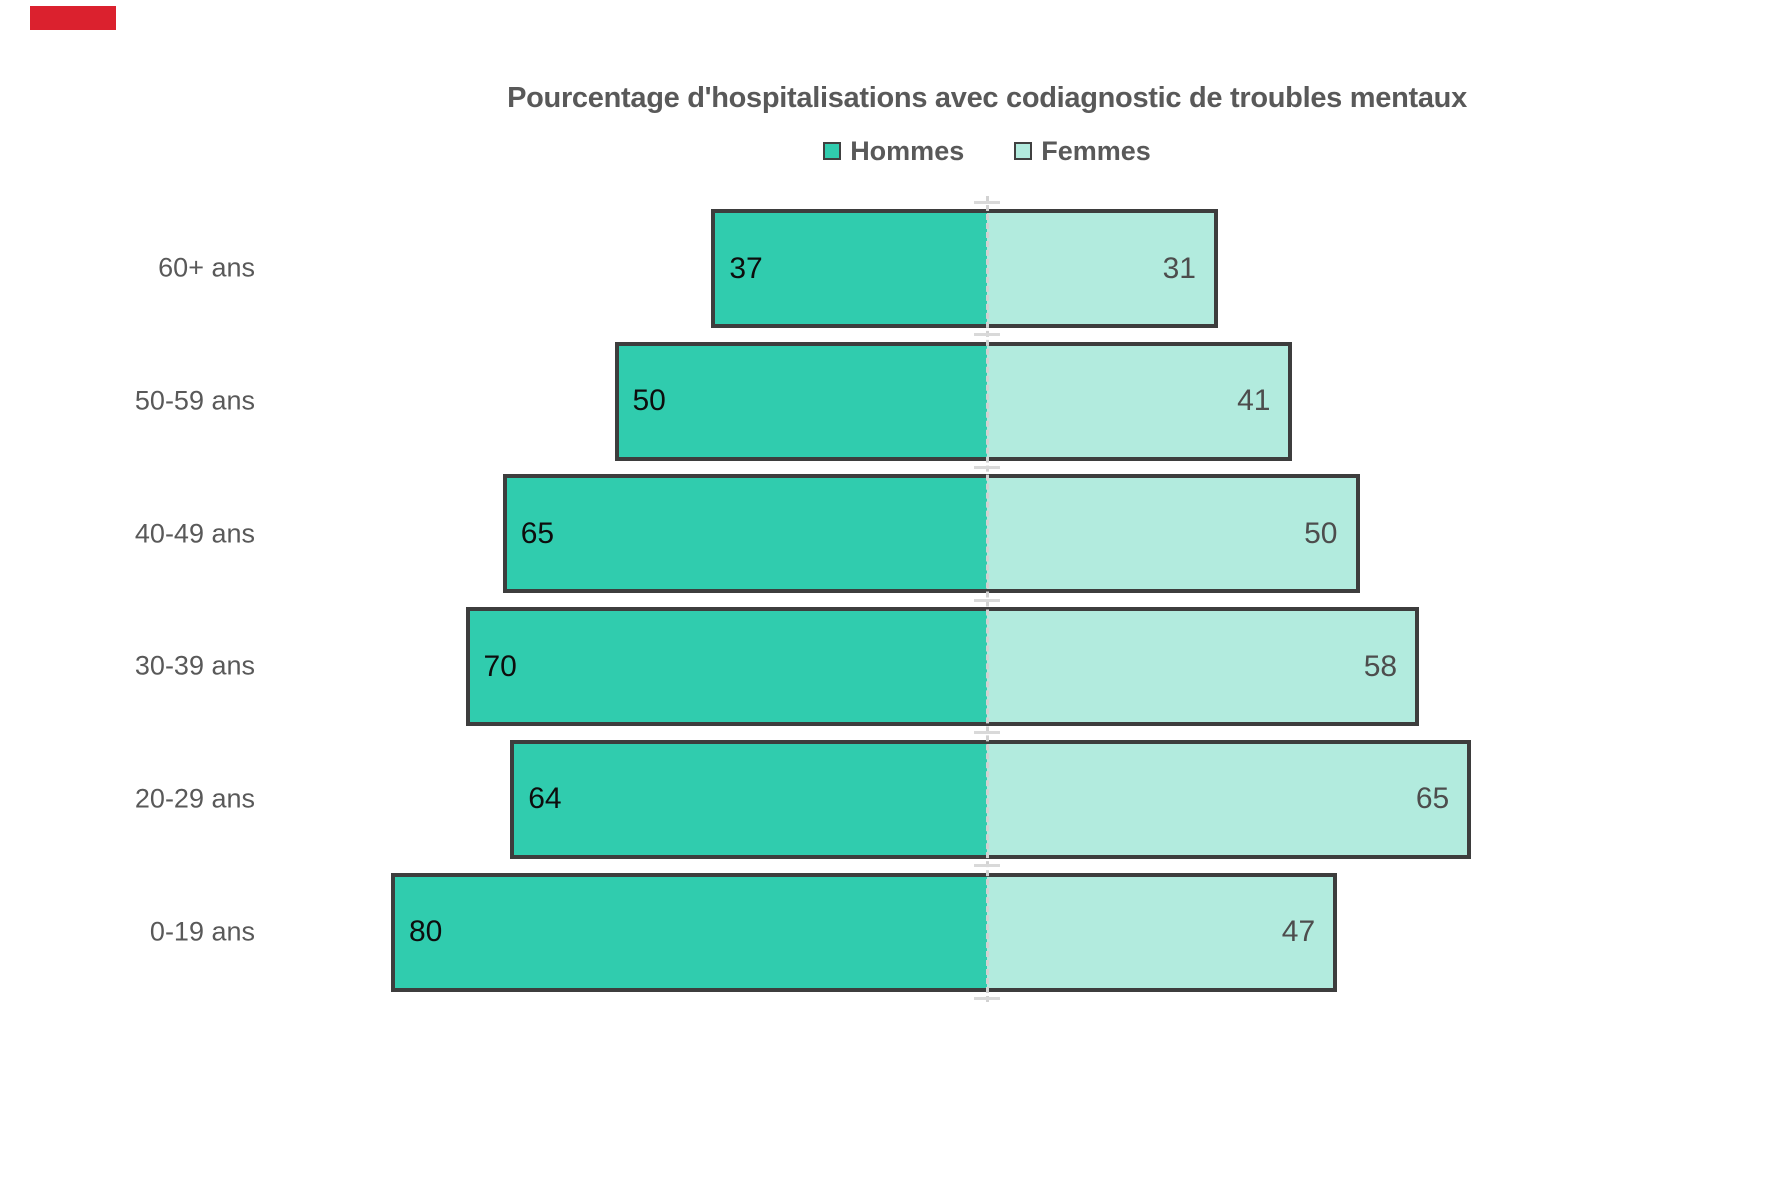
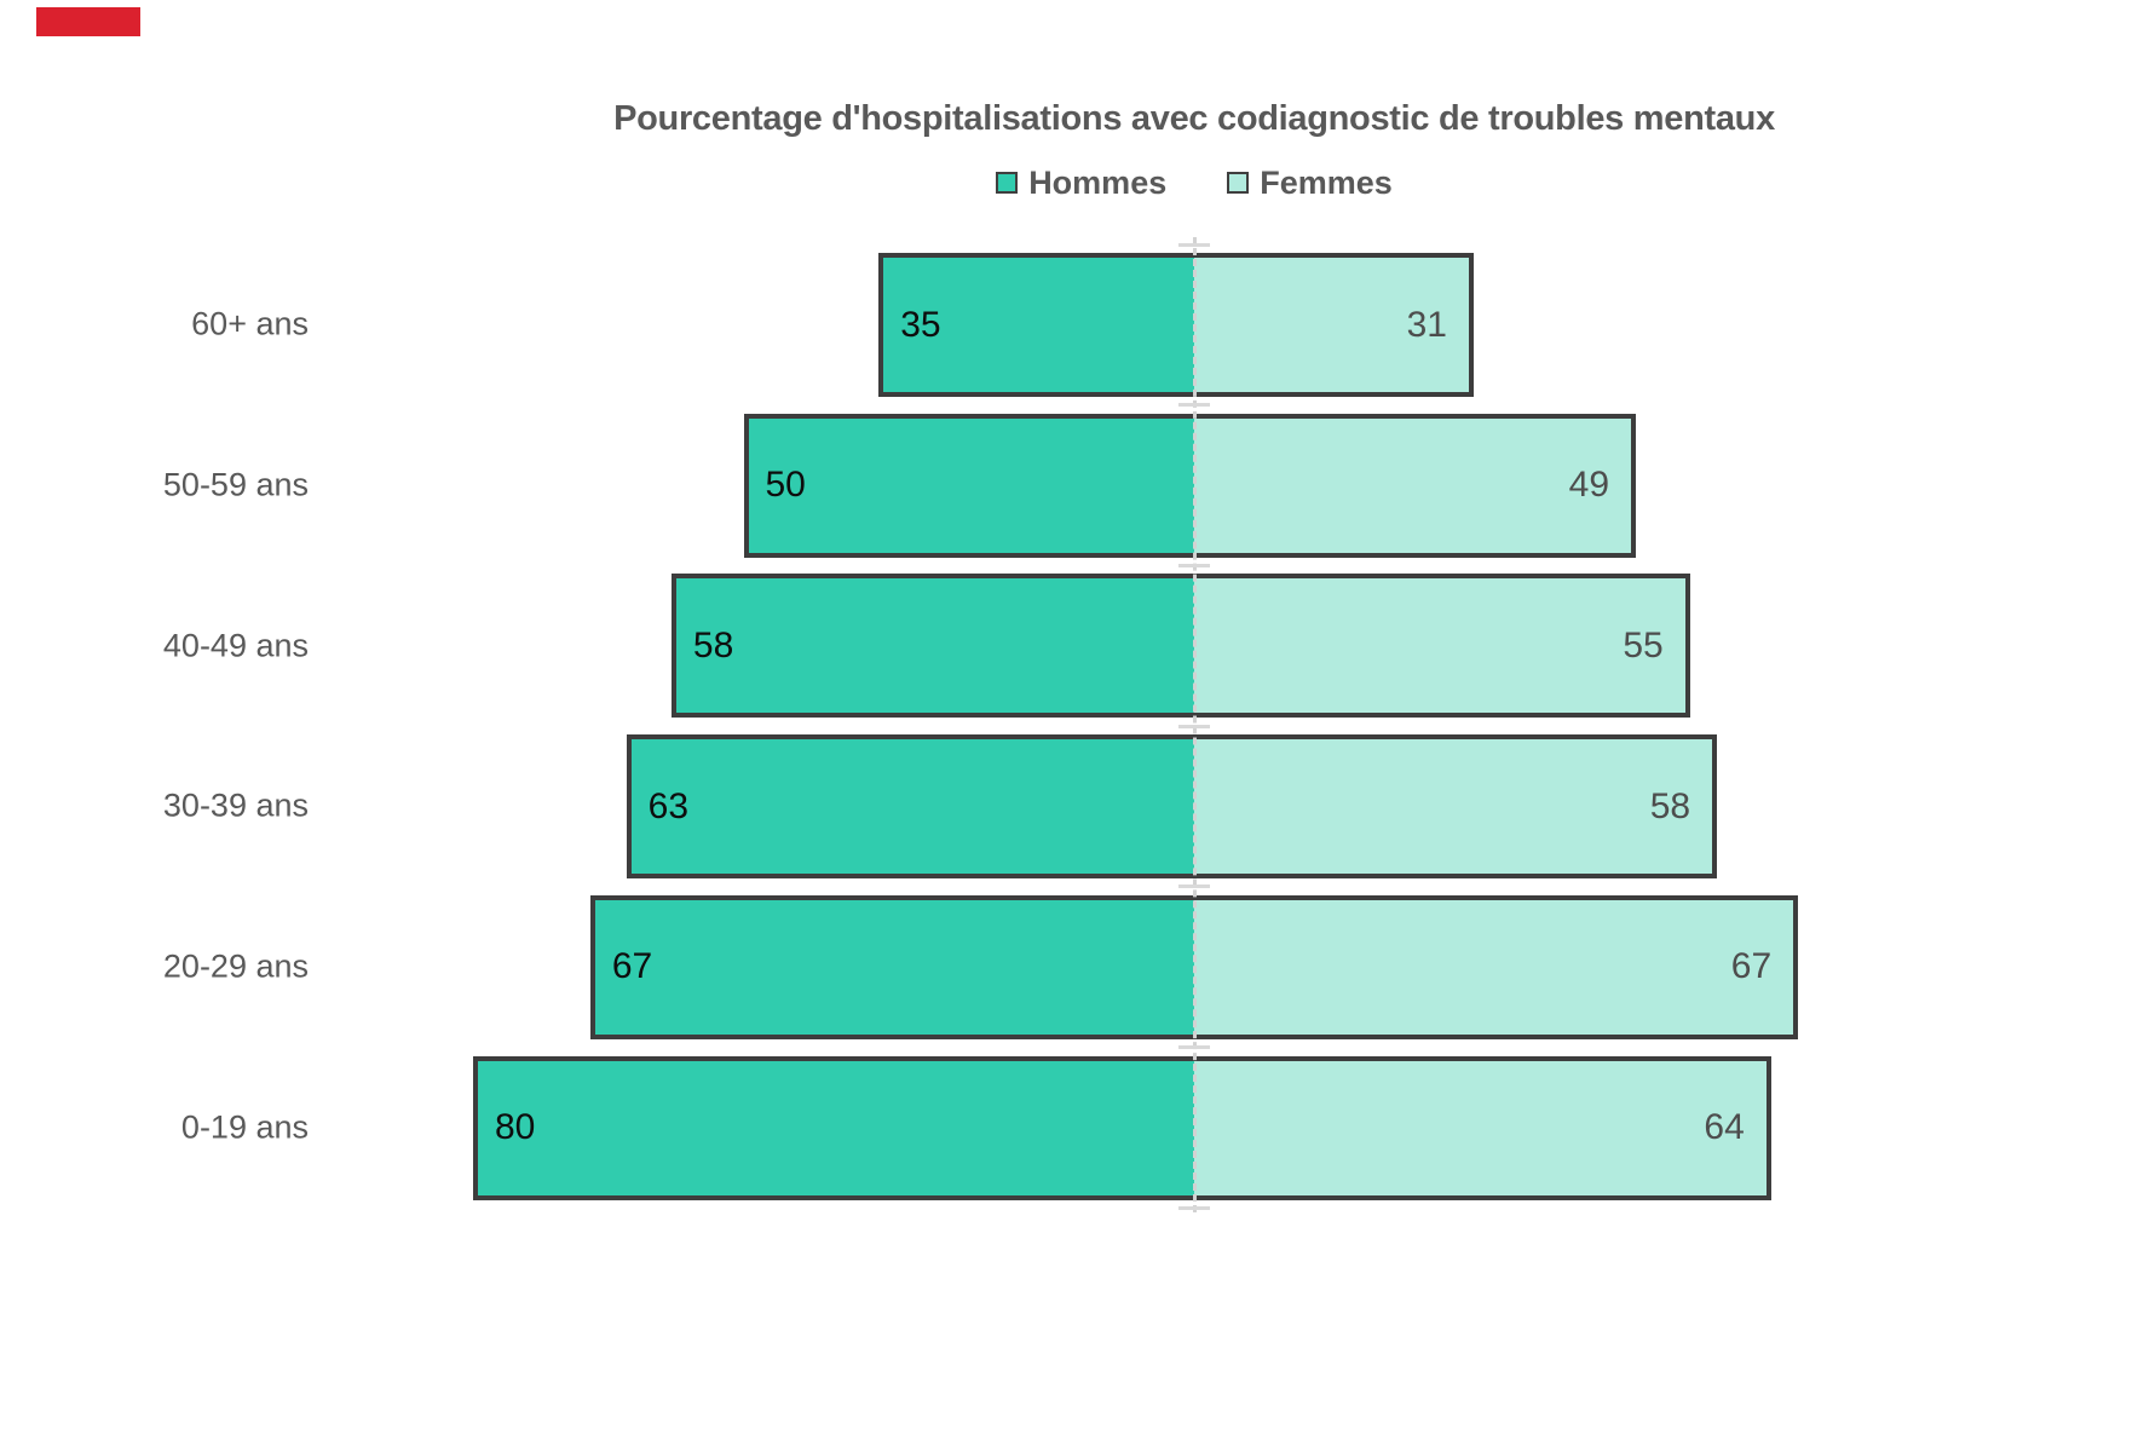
Hommes/60+ ans: 37 -> 35
Femmes/50-59 ans: 41 -> 49
Hommes/40-49 ans: 65 -> 58
Femmes/40-49 ans: 50 -> 55
Hommes/30-39 ans: 70 -> 63
Hommes/20-29 ans: 64 -> 67
Femmes/20-29 ans: 65 -> 67
Femmes/0-19 ans: 47 -> 64
